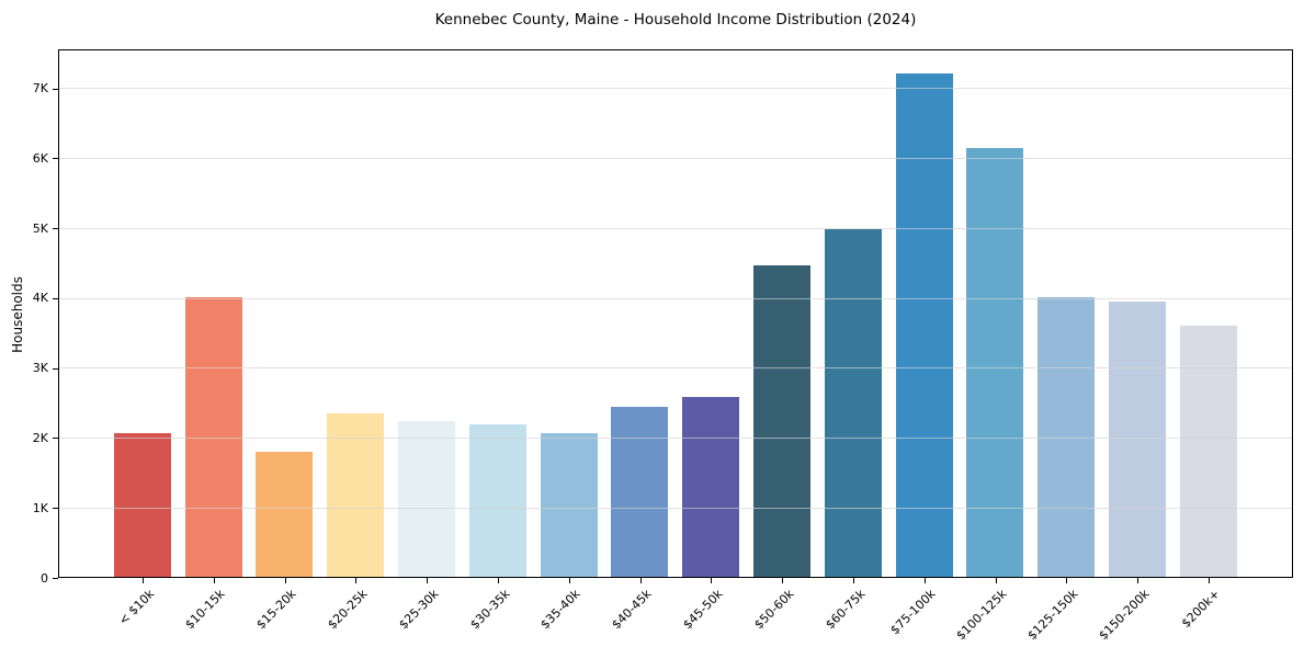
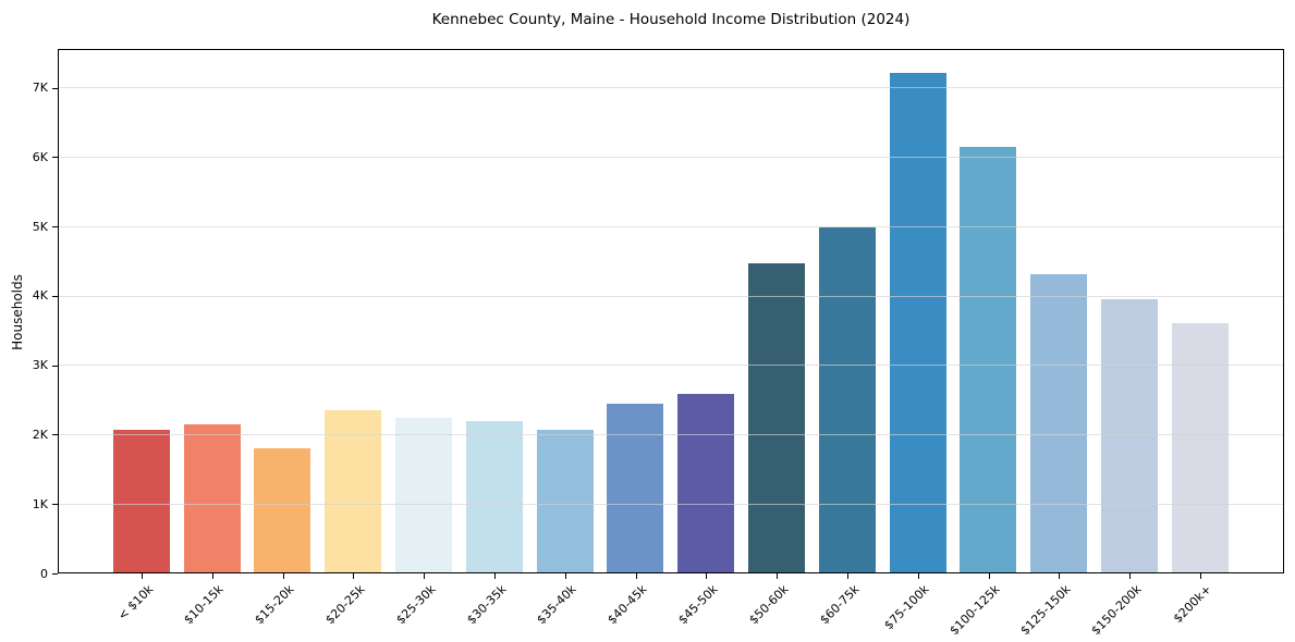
$10-15k: 4.0K -> 2.1K
$125-150k: 4.0K -> 4.3K
